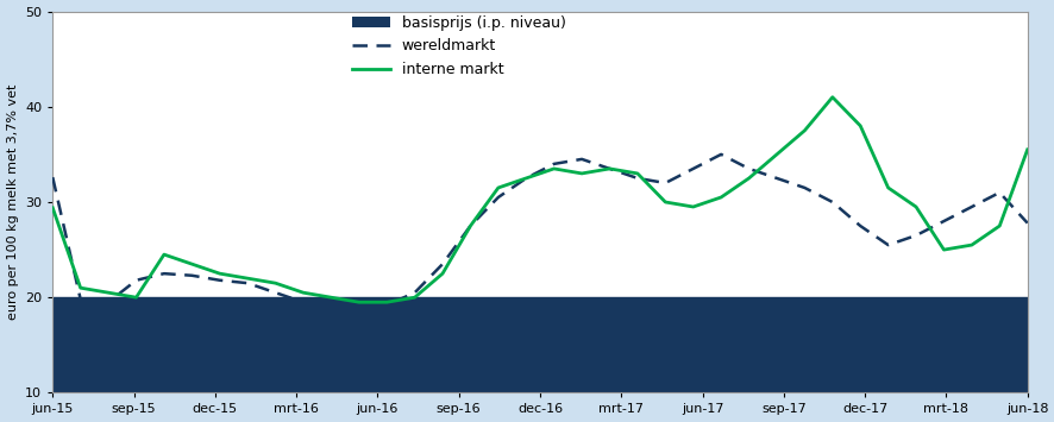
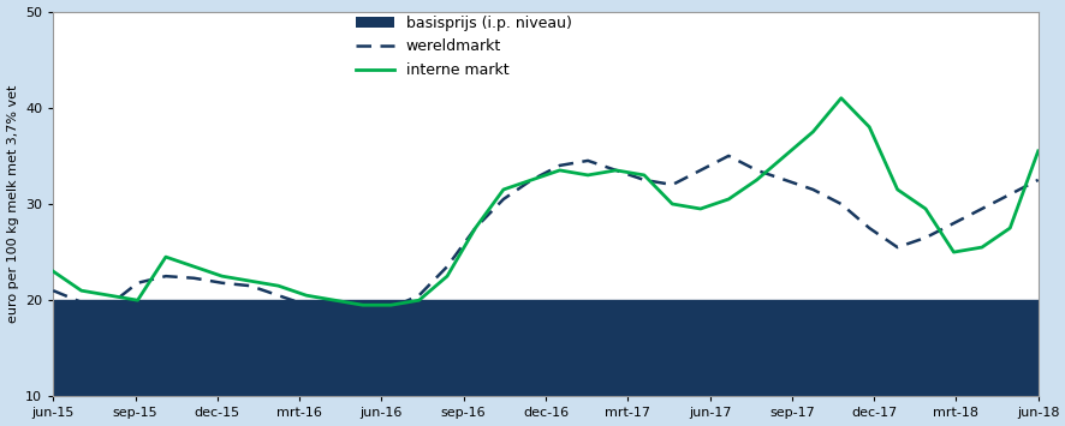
wereldmarkt/jun-15: 32.6 -> 21.0
interne markt/jun-15: 29.4 -> 23.0
wereldmarkt/jun-18: 27.8 -> 32.5
